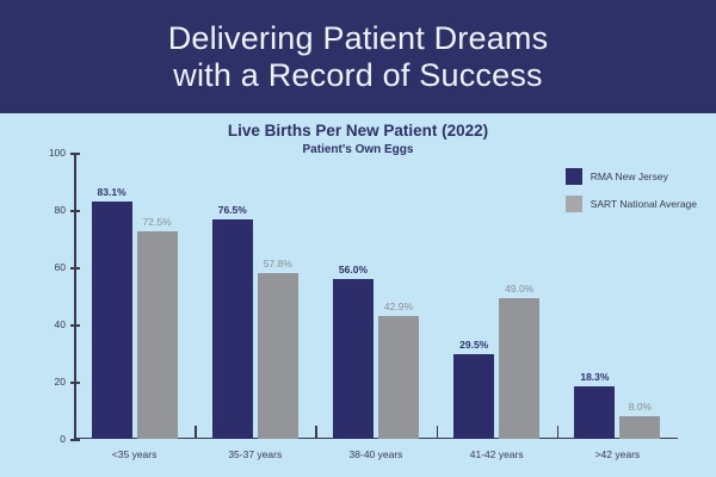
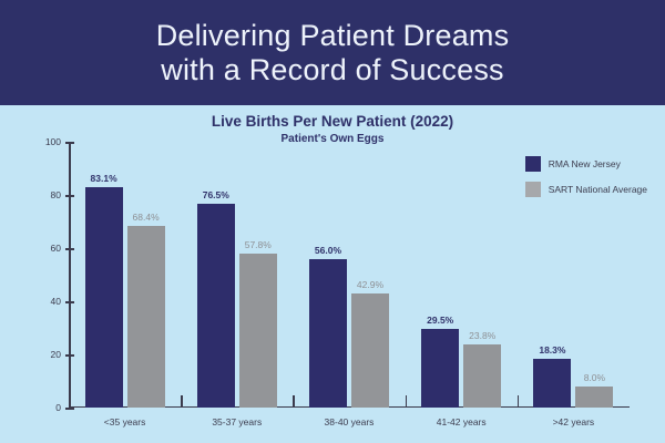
SART National Average/<35 years: 72.5% -> 68.4%
SART National Average/41-42 years: 49.0% -> 23.8%
